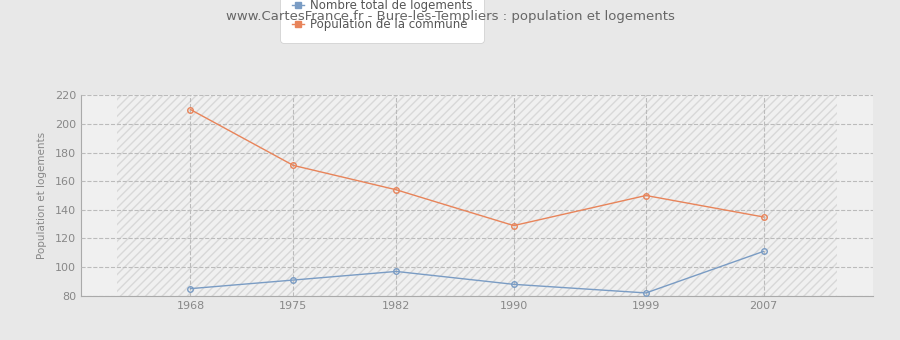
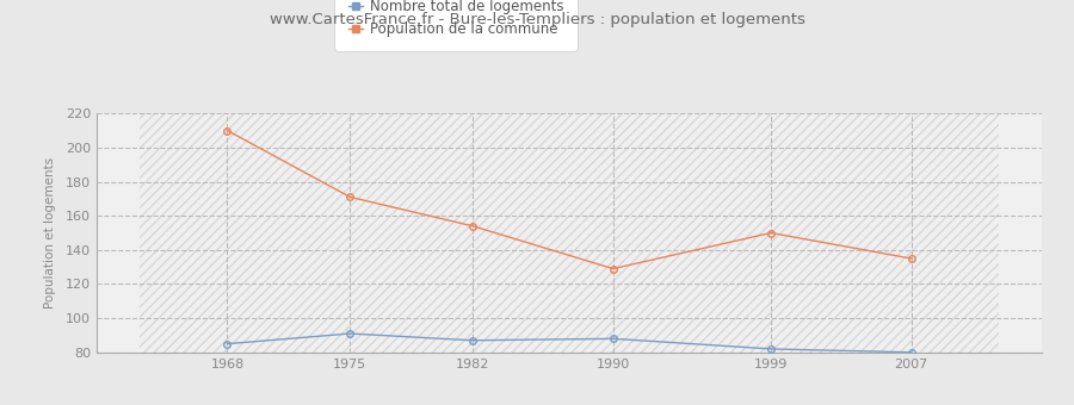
Nombre total de logements/1982: 97 -> 87
Nombre total de logements/2007: 111 -> 80
